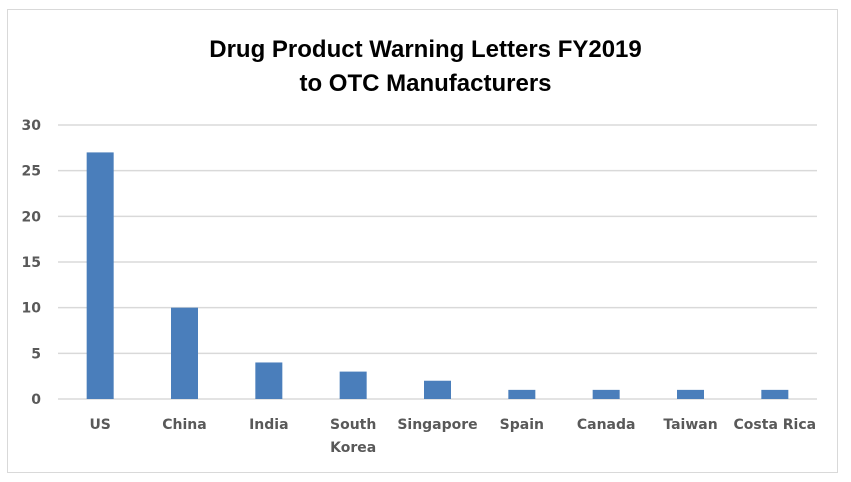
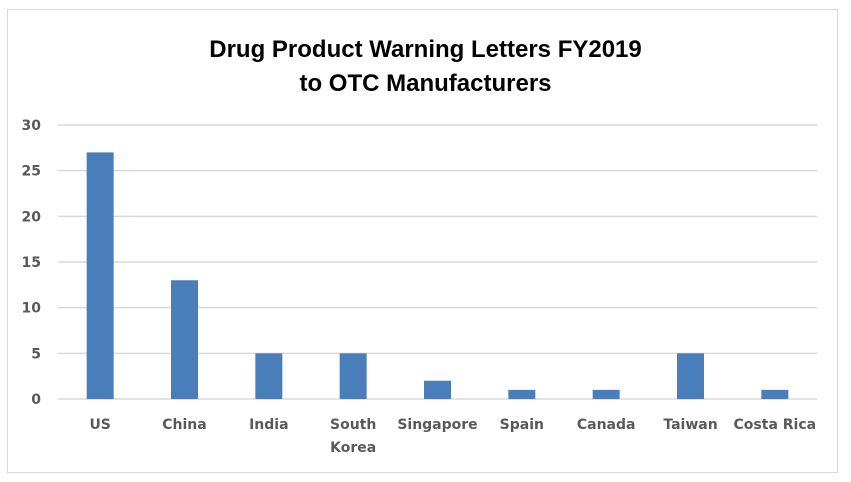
China: 10 -> 13
India: 4 -> 5
South Korea: 3 -> 5
Taiwan: 1 -> 5
